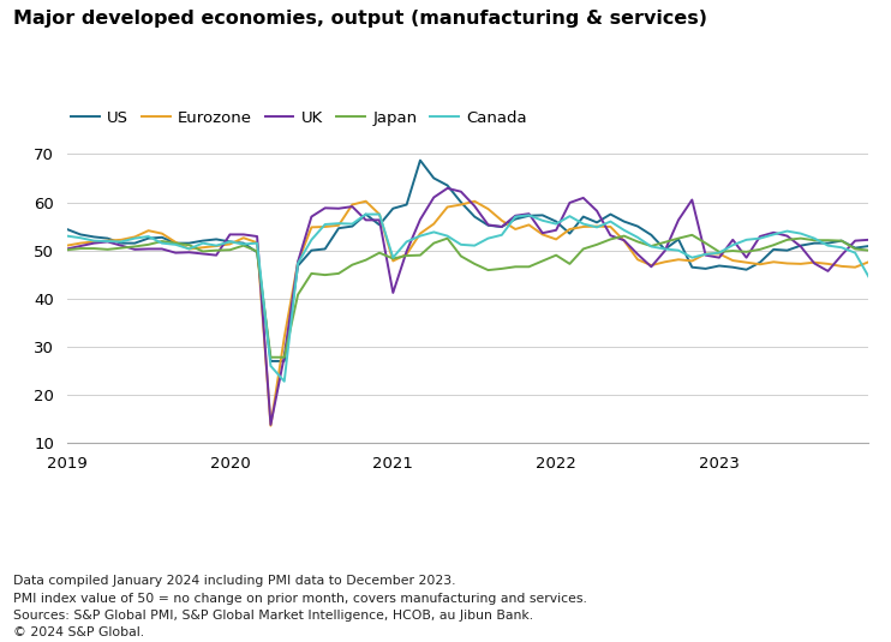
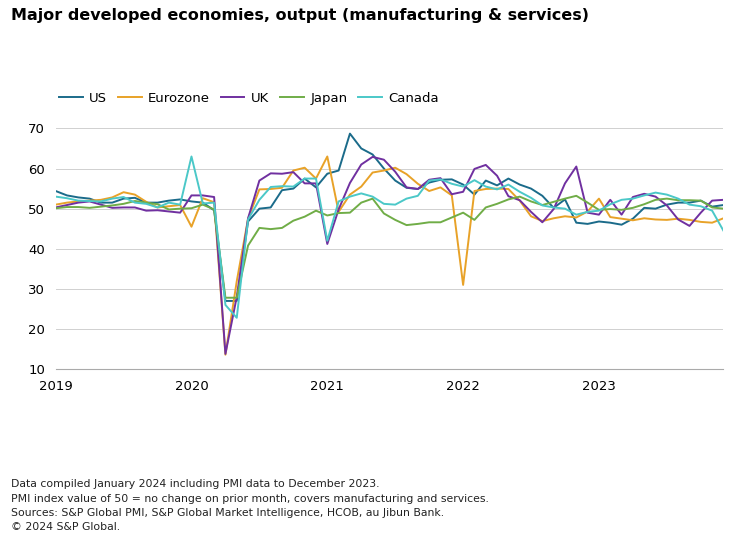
Eurozone/2020: 51.3 -> 45.5
Canada/2020: 51.8 -> 63.0
Eurozone/2021: 47.8 -> 63.0
Canada/2021: 48.5 -> 42.0
Eurozone/2022: 52.3 -> 31.0
Eurozone/2023: 49.3 -> 52.5
